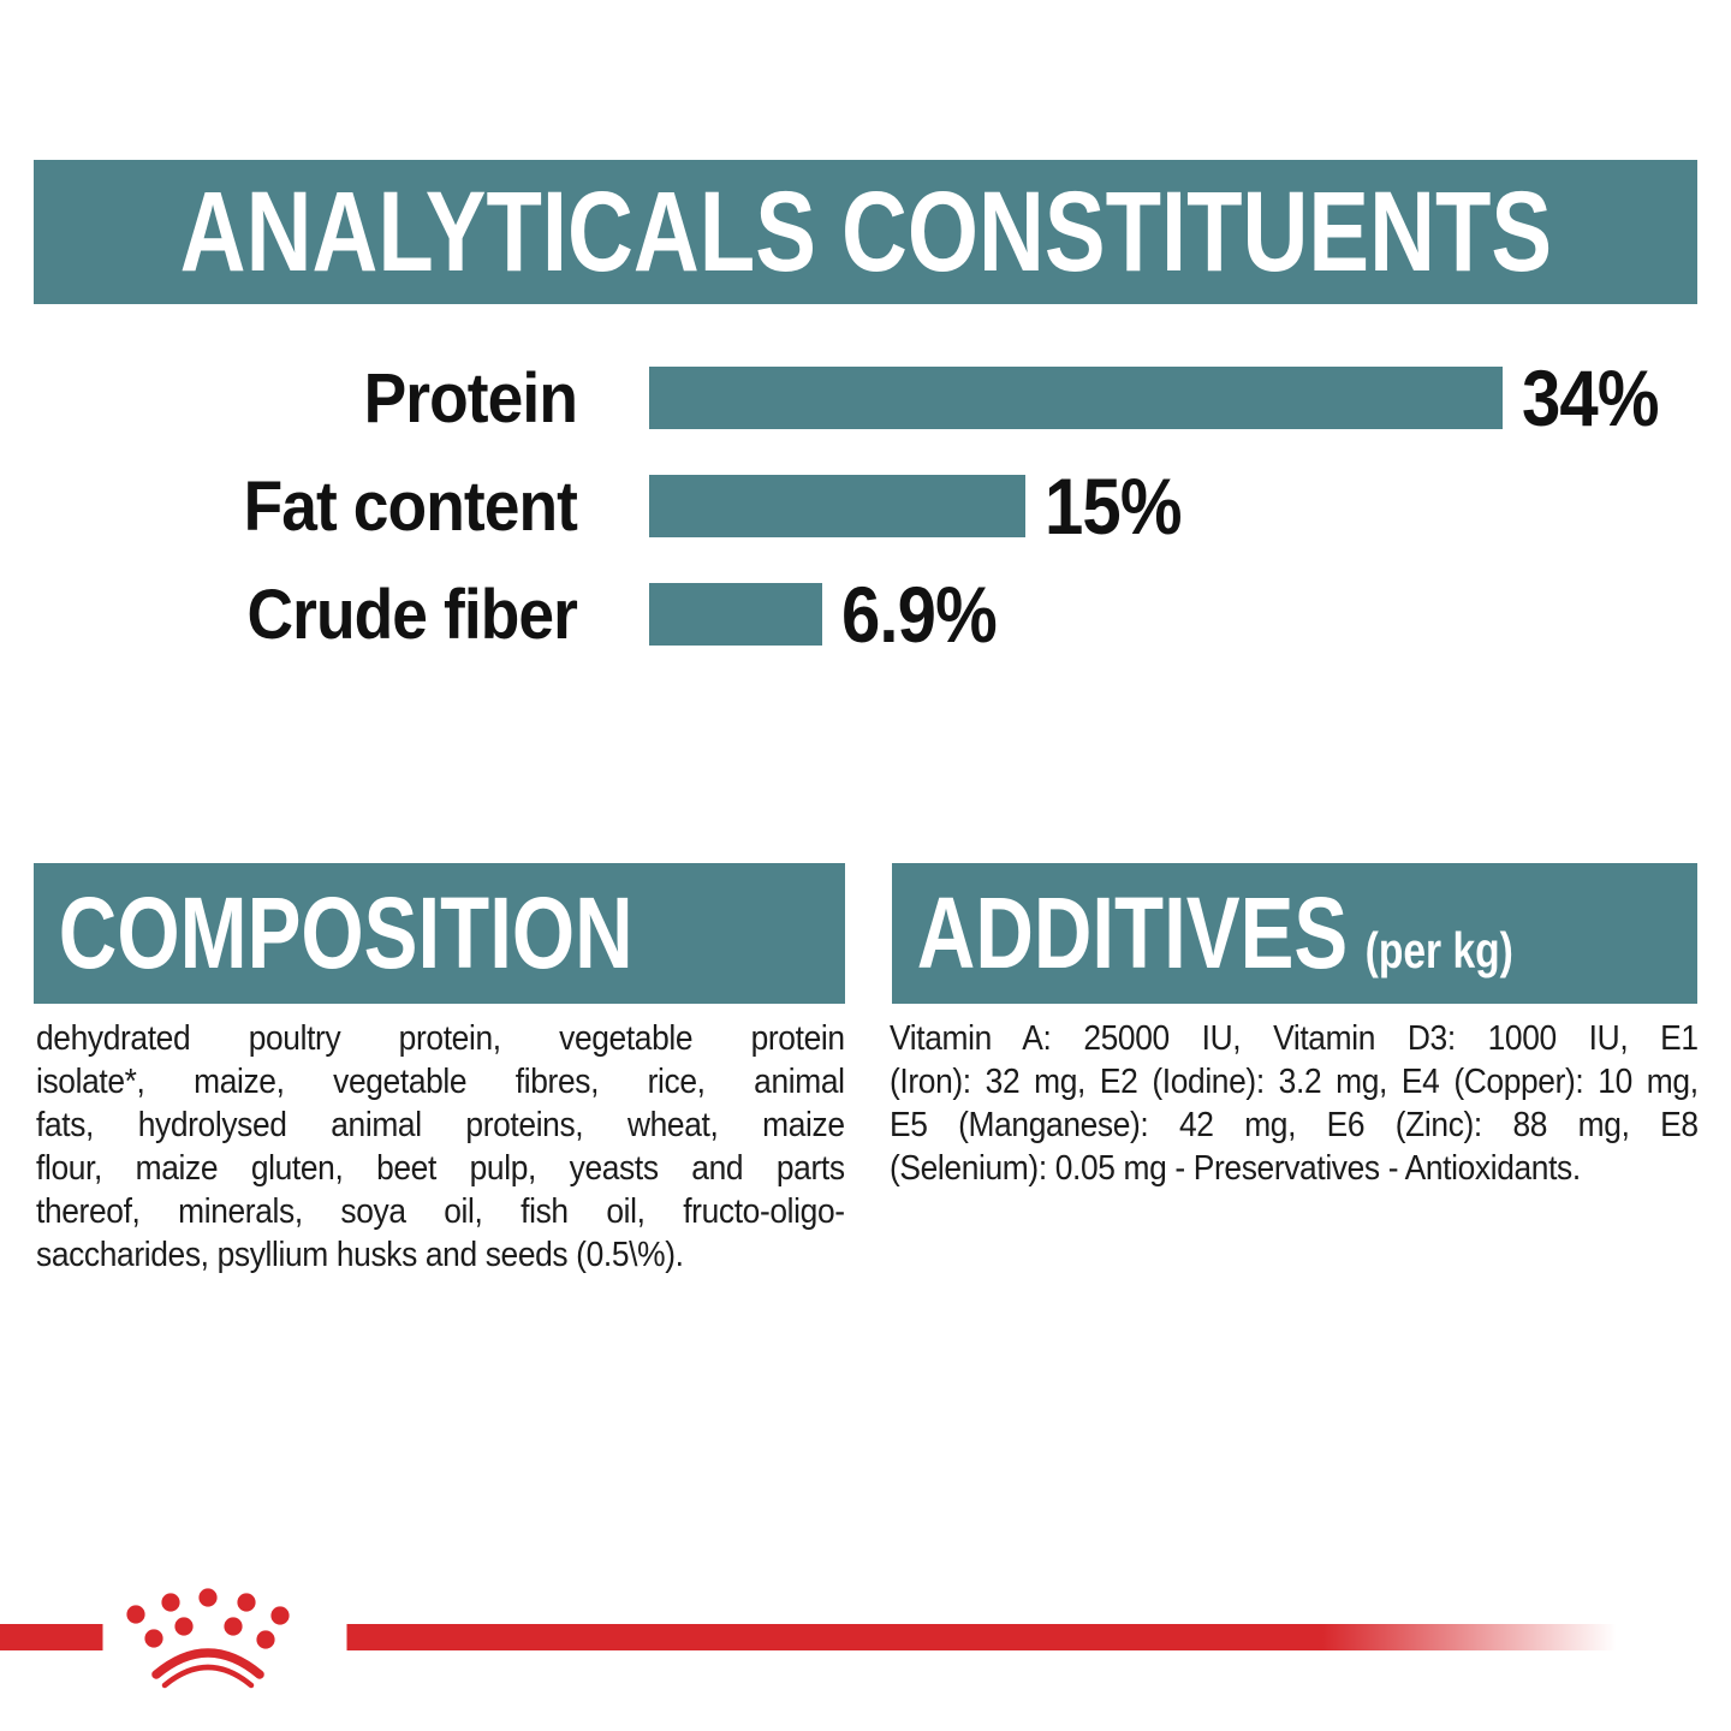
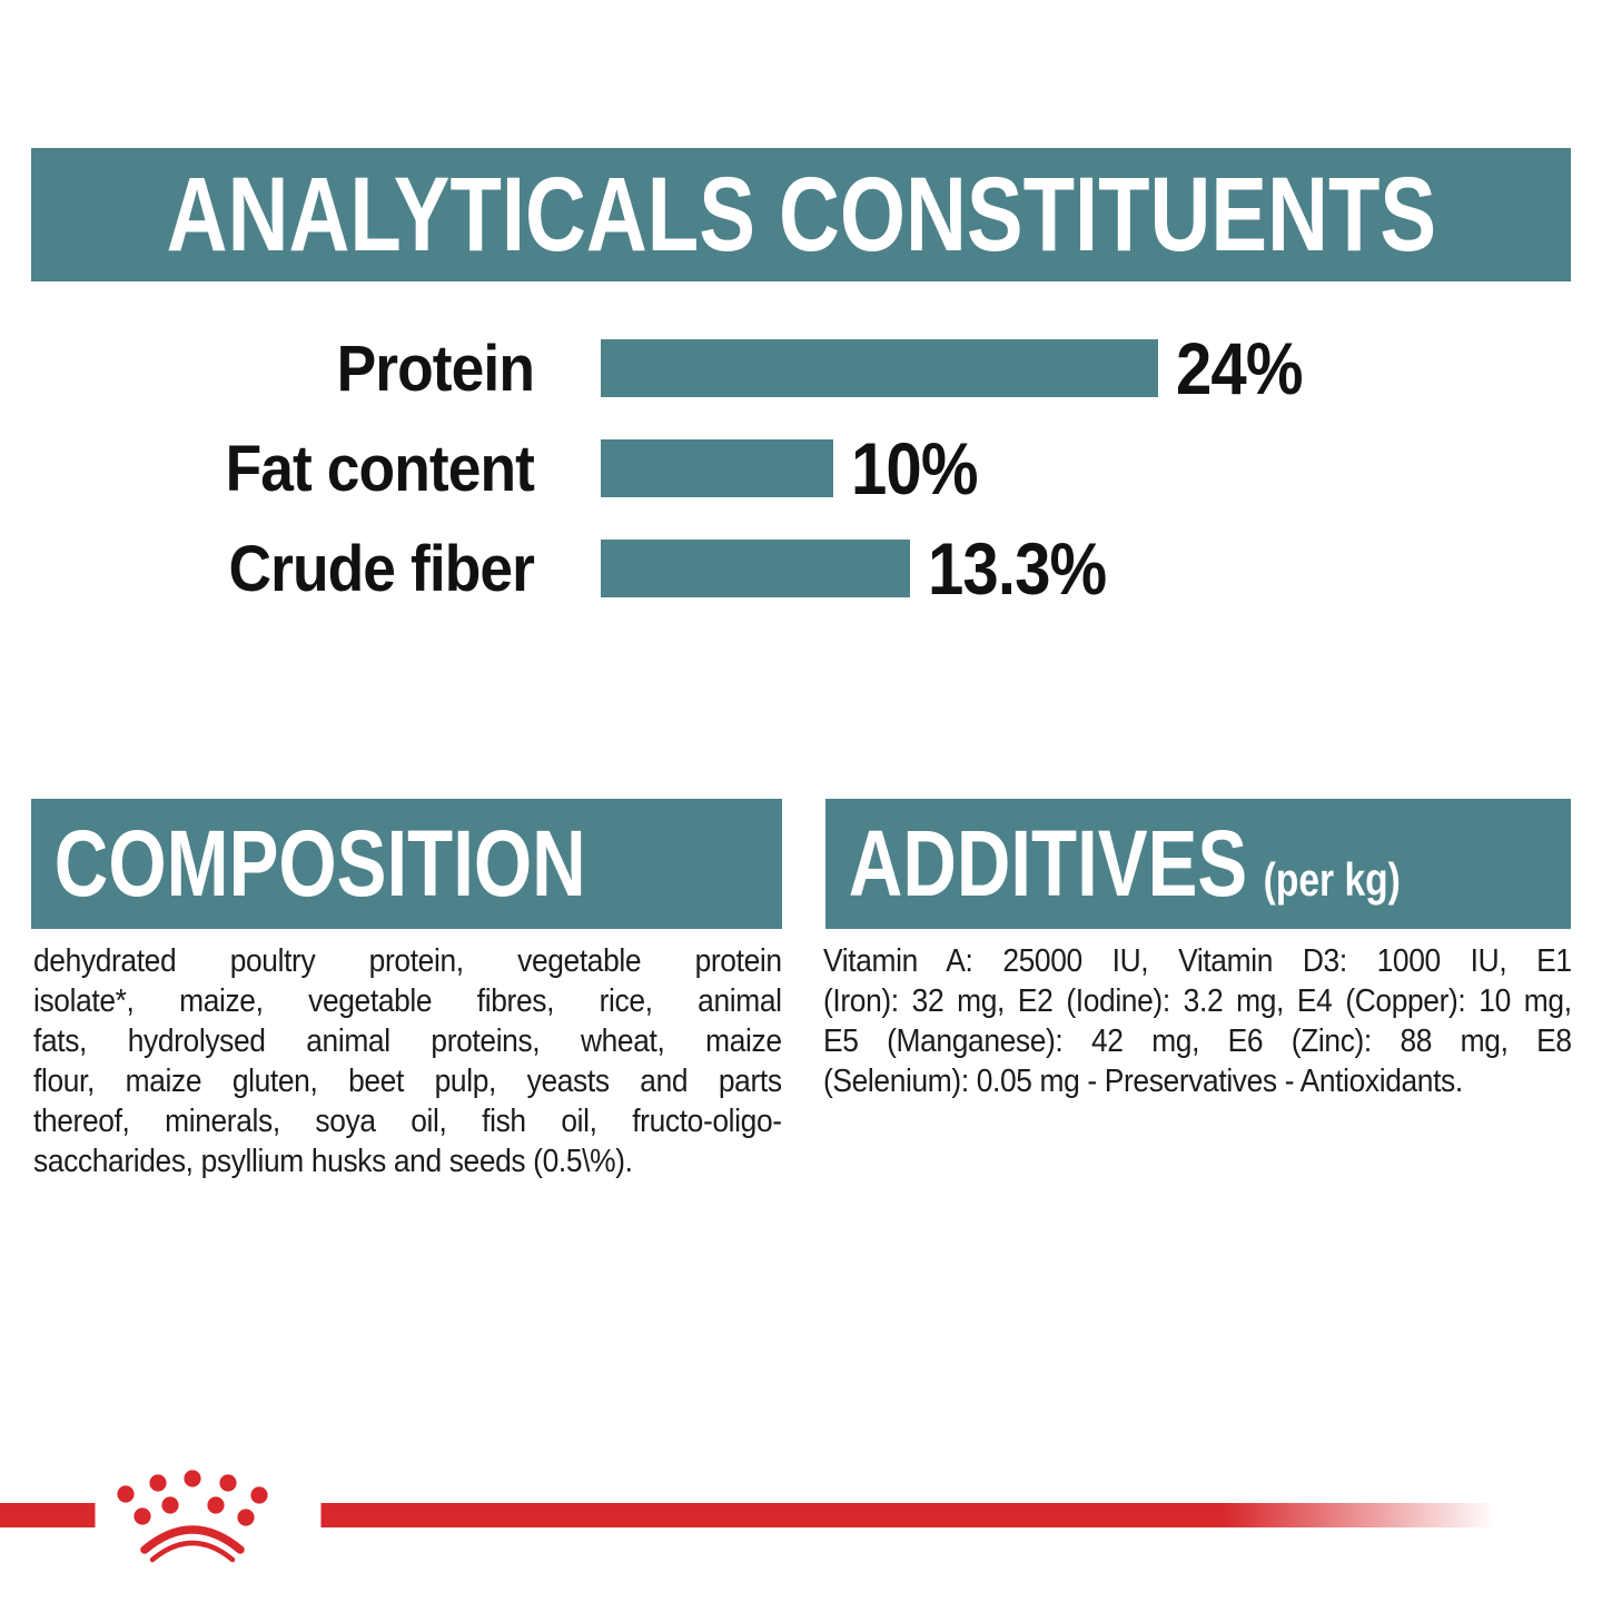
Protein: 34% -> 24%
Fat content: 15% -> 10%
Crude fiber: 6.9% -> 13.3%
